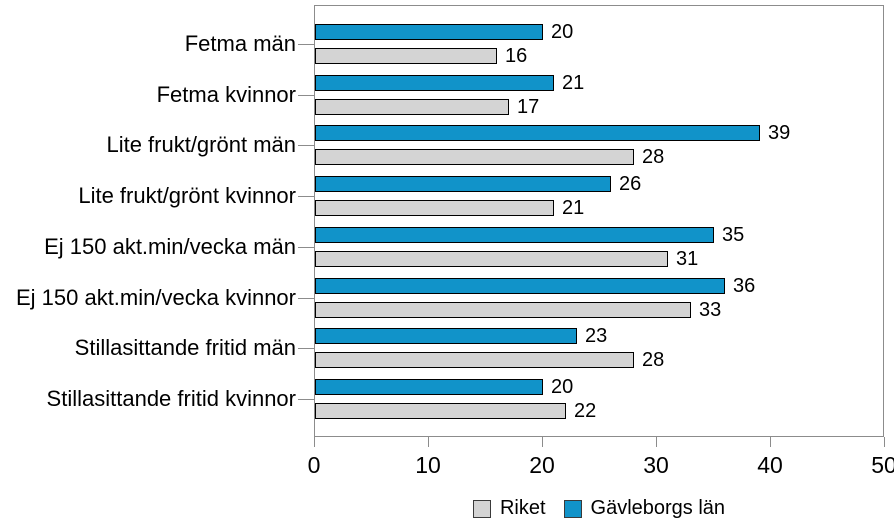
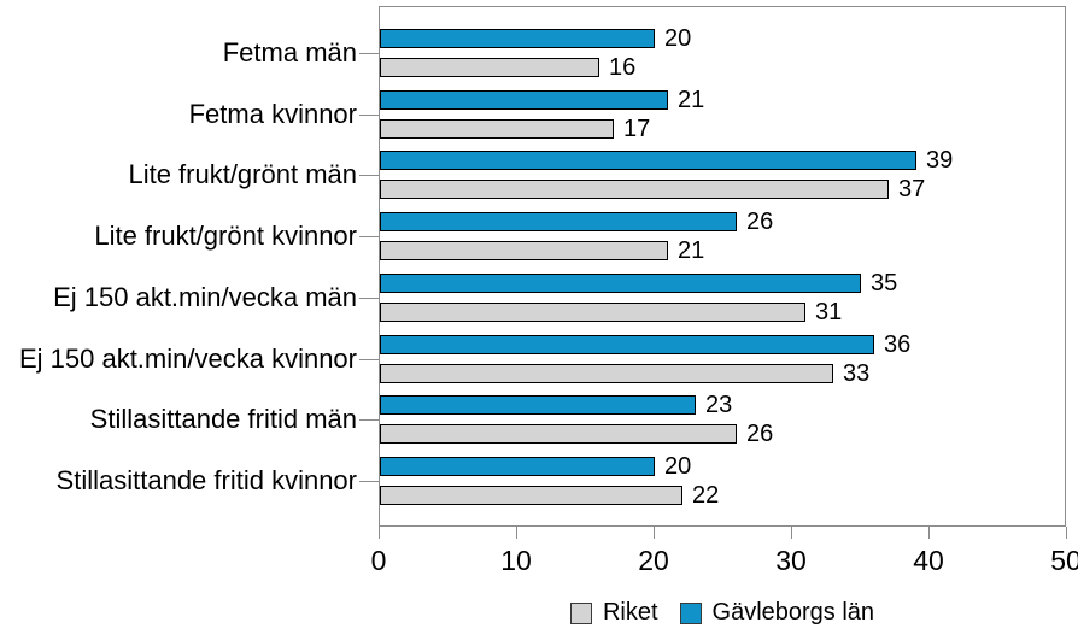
Riket/Lite frukt/grönt män: 28 -> 37
Riket/Stillasittande fritid män: 28 -> 26
